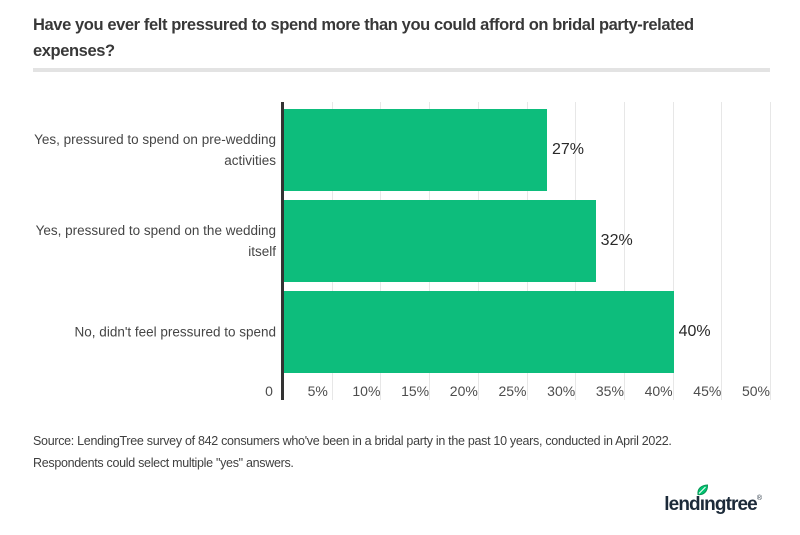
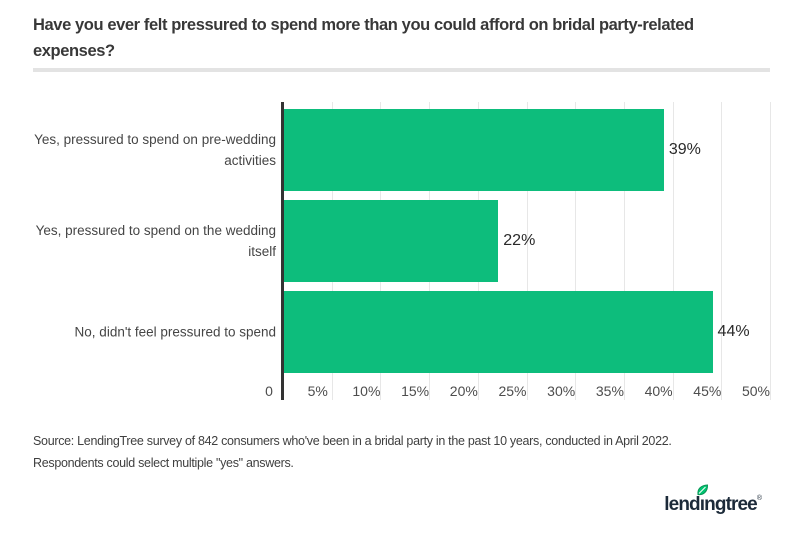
Yes, pressured to spend on pre-wedding activities: 27% -> 39%
Yes, pressured to spend on the wedding itself: 32% -> 22%
No, didn't feel pressured to spend: 40% -> 44%
